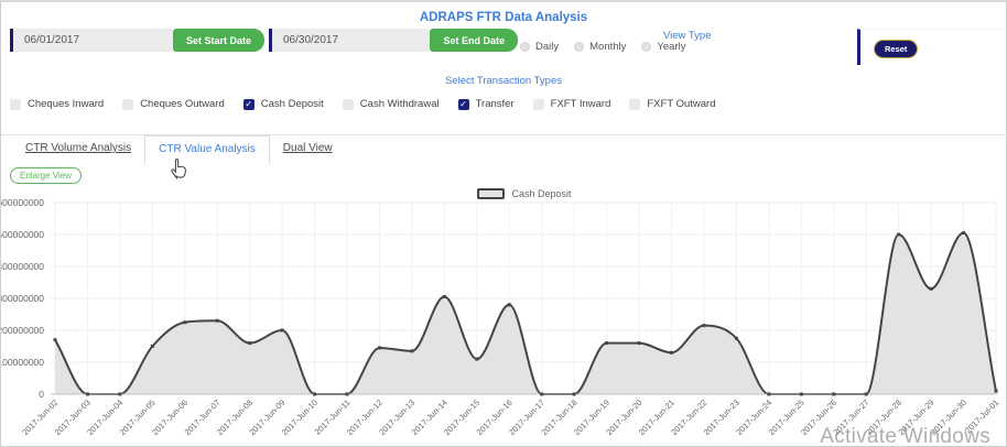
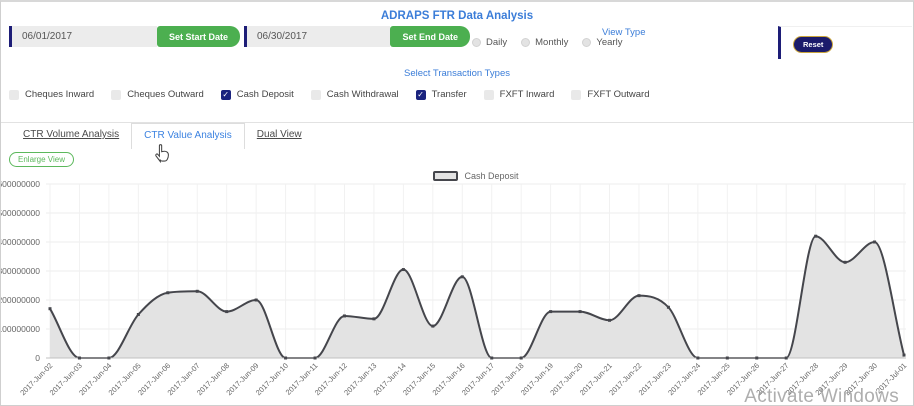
2017-Jun-28: 500000000 -> 420000000
2017-Jun-30: 500000000 -> 400000000
